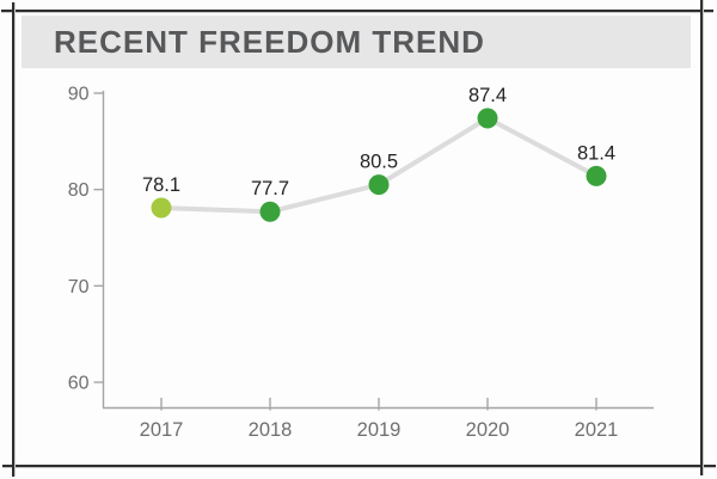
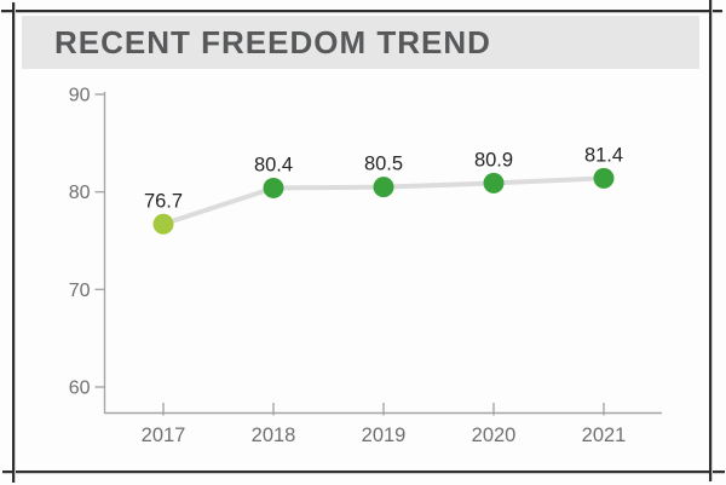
2017: 78.1 -> 76.7
2018: 77.7 -> 80.4
2020: 87.4 -> 80.9
